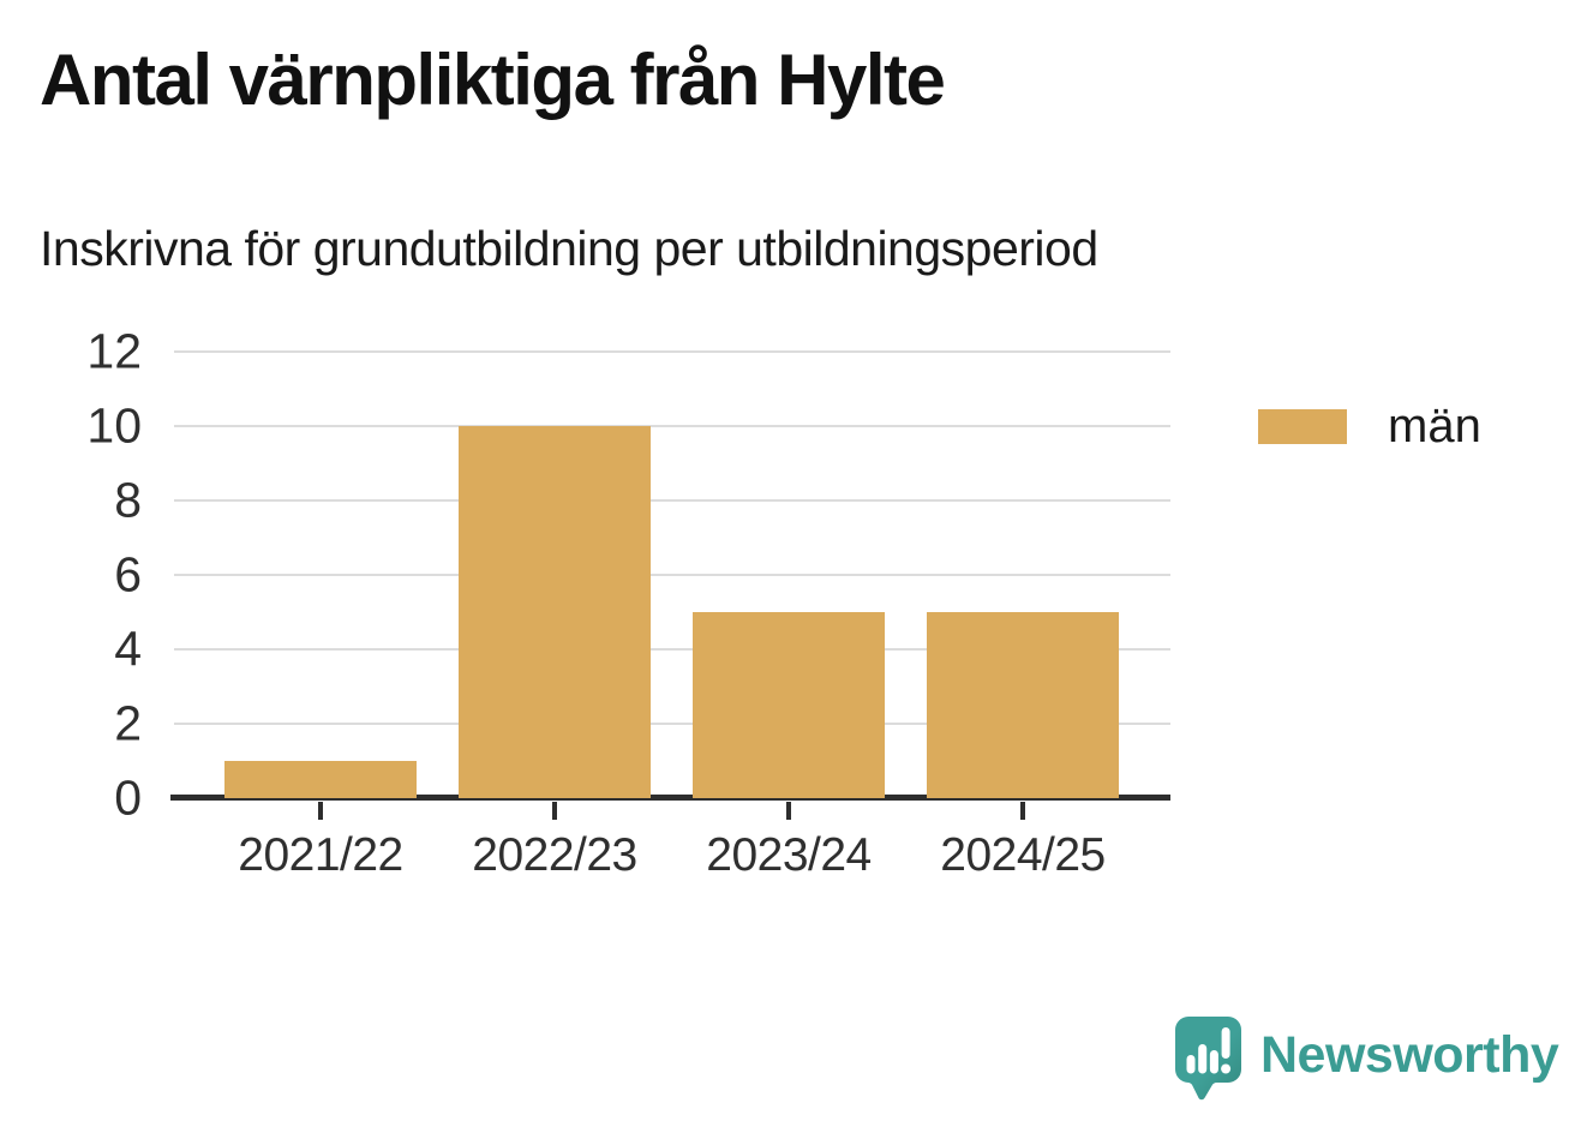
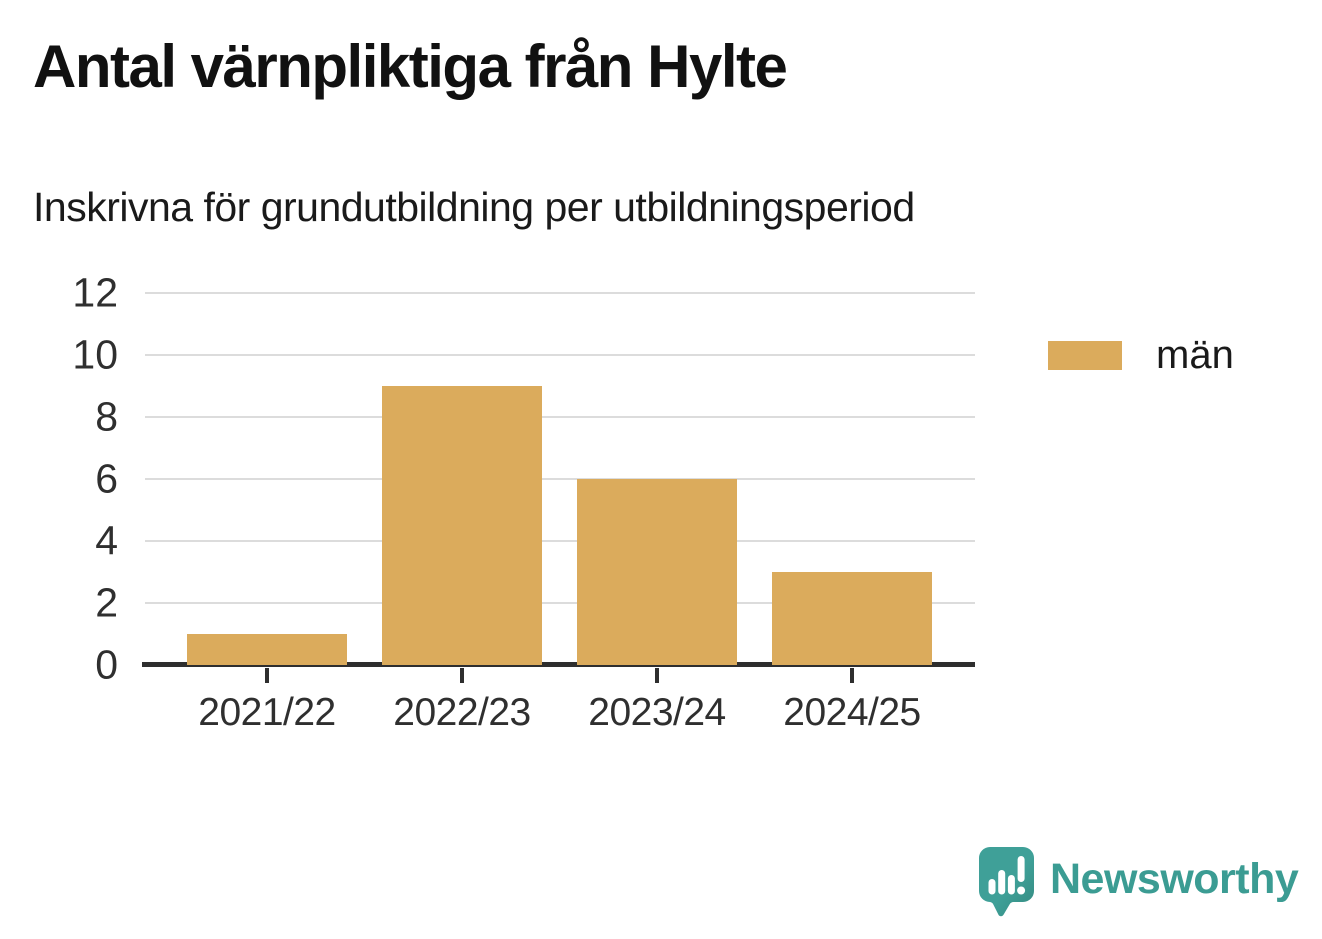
2022/23: 10 -> 9
2023/24: 5 -> 6
2024/25: 5 -> 3
